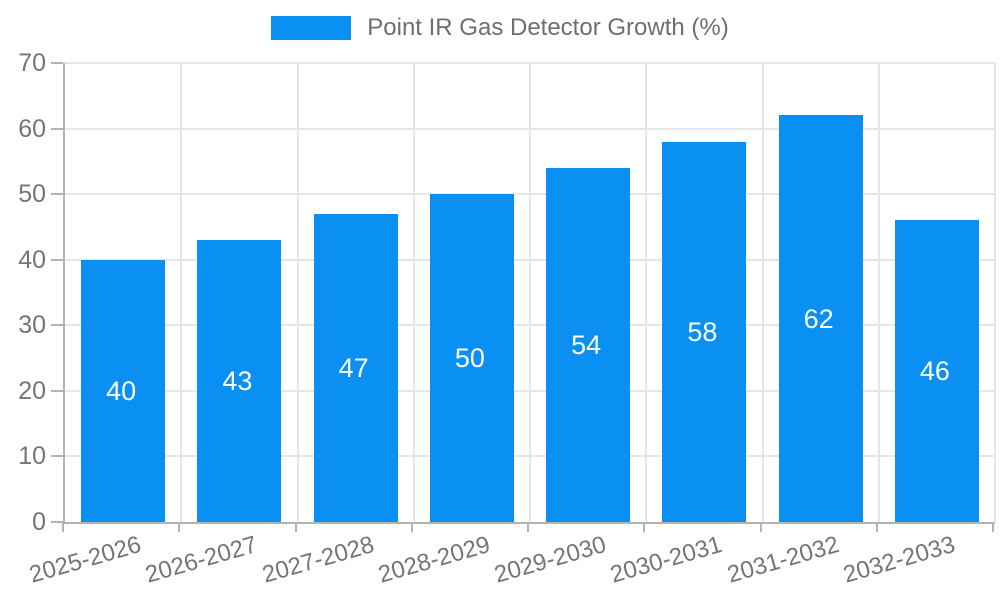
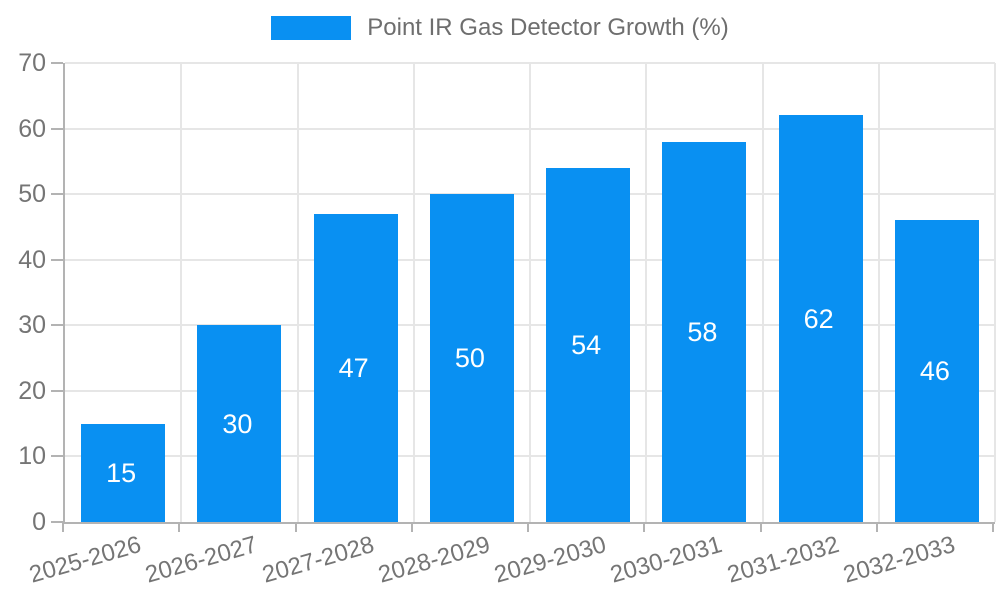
2025-2026: 40 -> 15
2026-2027: 43 -> 30
